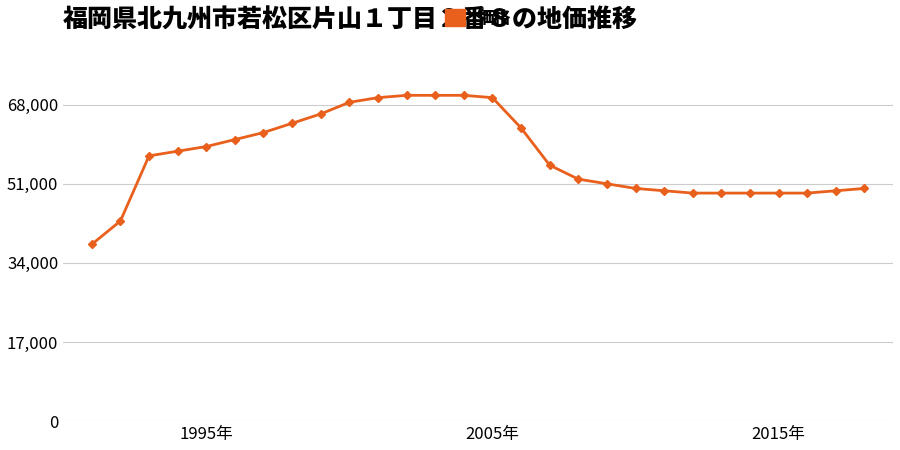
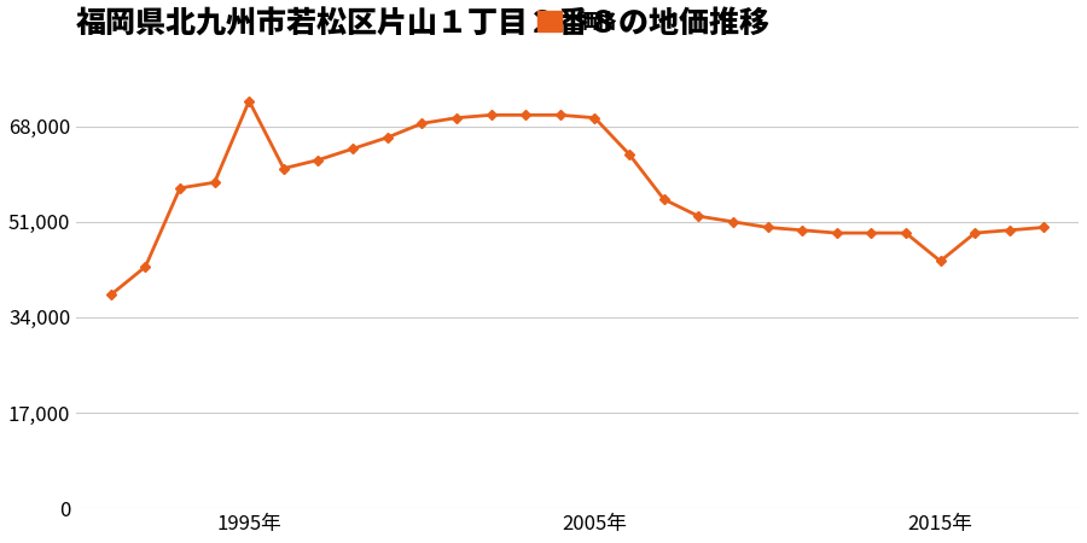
1995年: 59,000 -> 72,500
2015年: 49,000 -> 44,000
